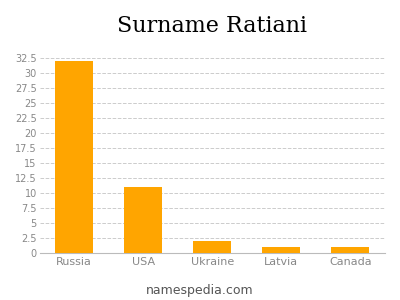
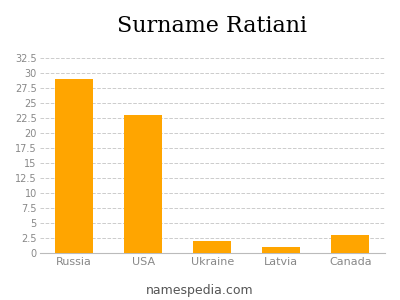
Russia: 32 -> 29
USA: 11 -> 23
Canada: 1 -> 3
